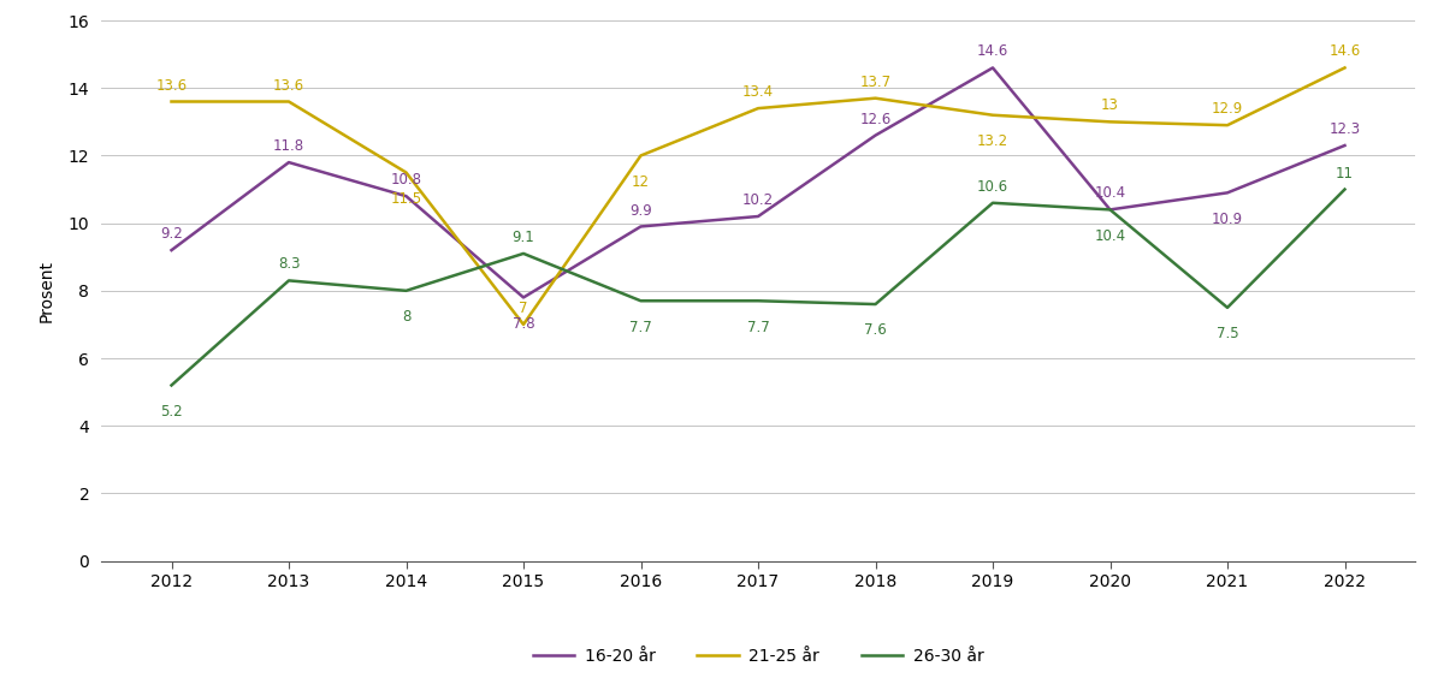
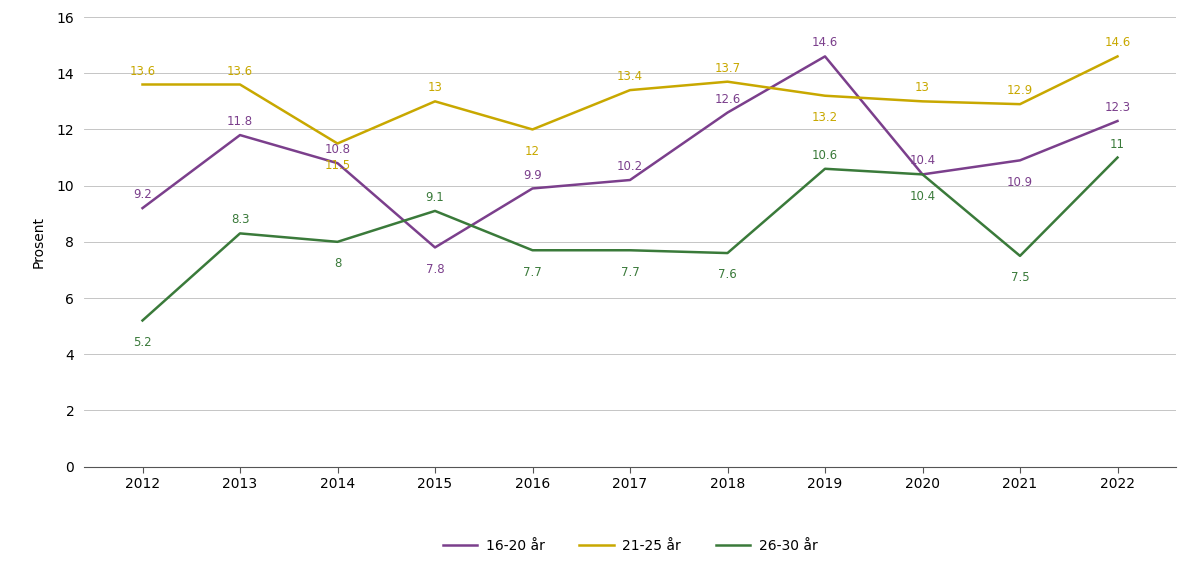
21-25 år/2015: 7 -> 13
